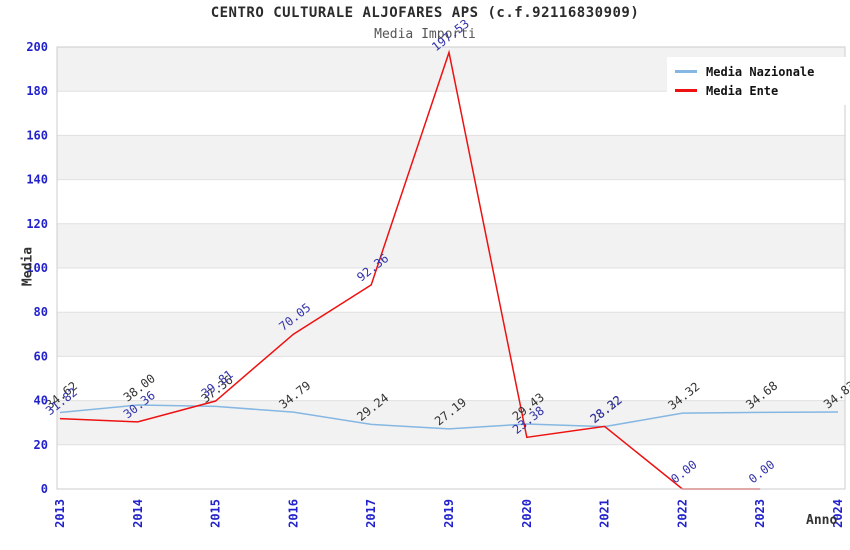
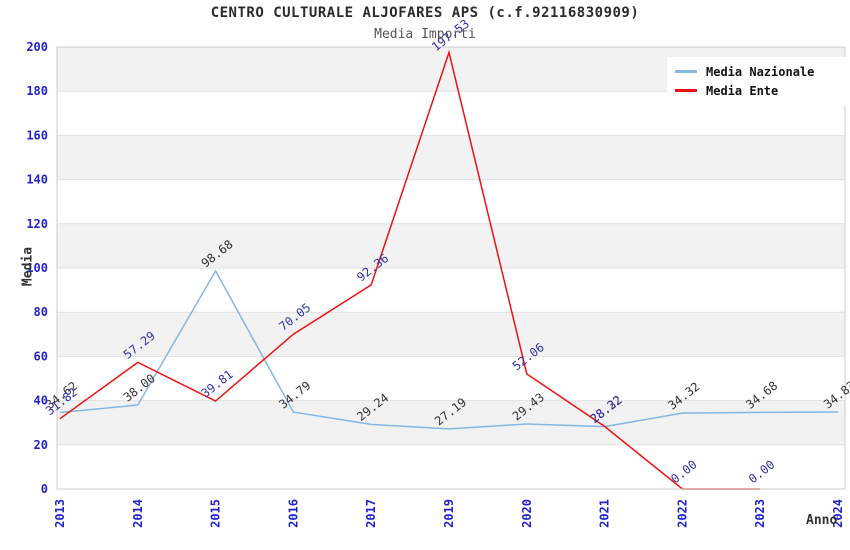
Media Ente/2014: 30.36 -> 57.29
Media Nazionale/2015: 37.36 -> 98.68
Media Ente/2020: 23.38 -> 52.06
